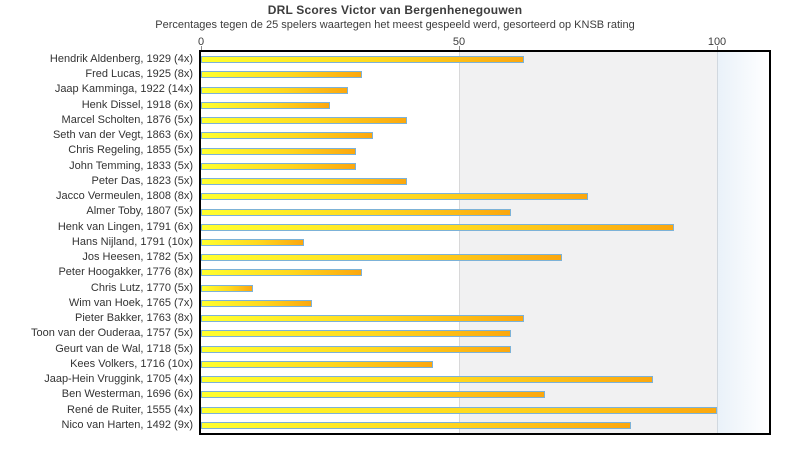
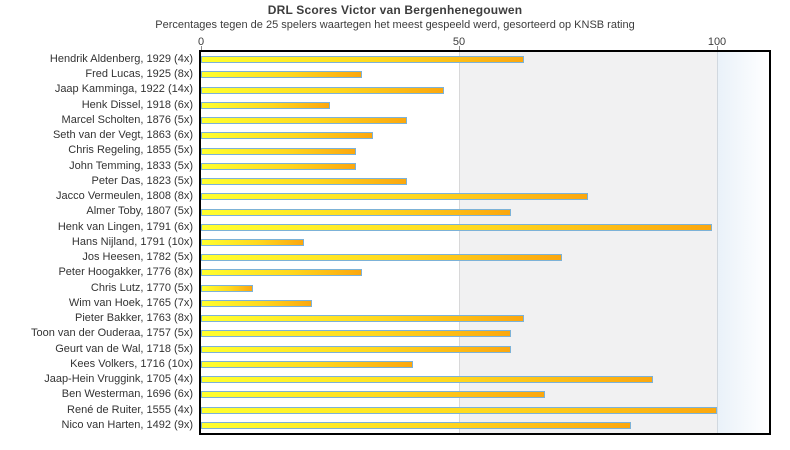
Jaap Kamminga, 1922 (14x): 29 -> 47
Henk van Lingen, 1791 (6x): 92 -> 99
Kees Volkers, 1716 (10x): 45 -> 41
